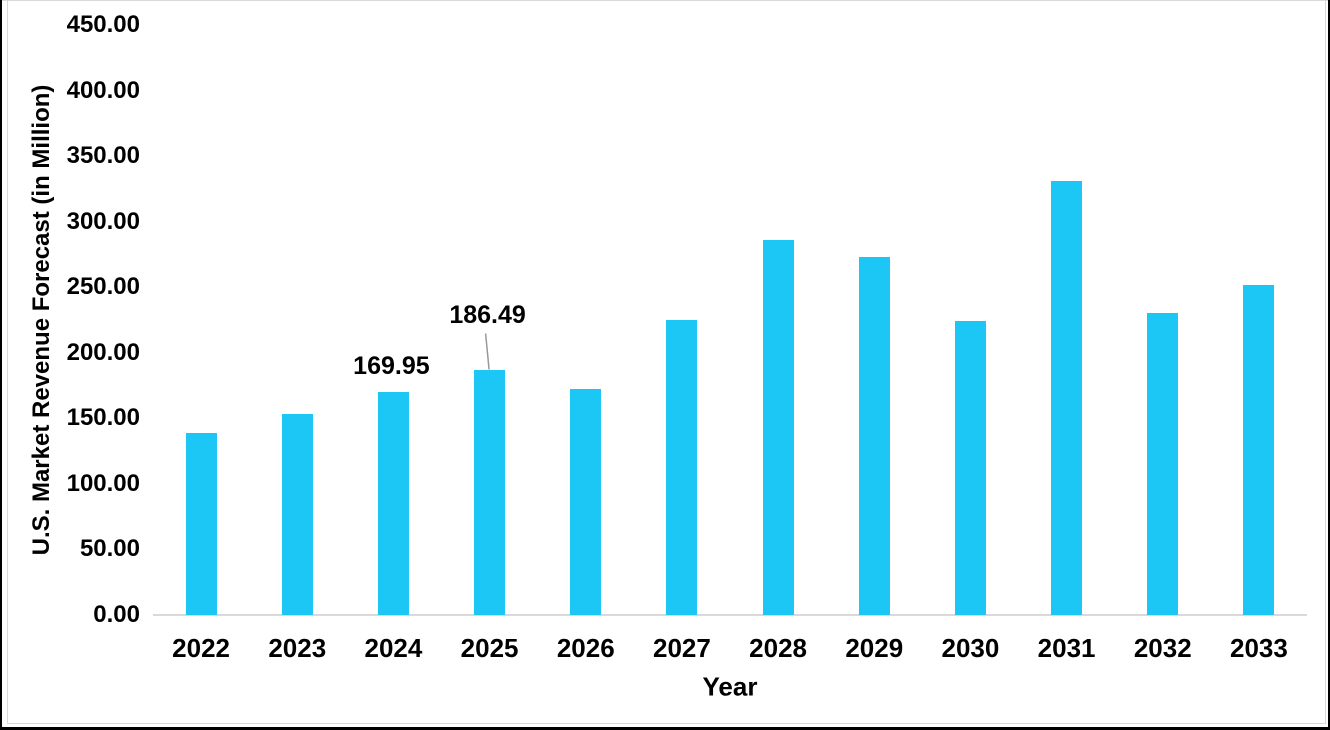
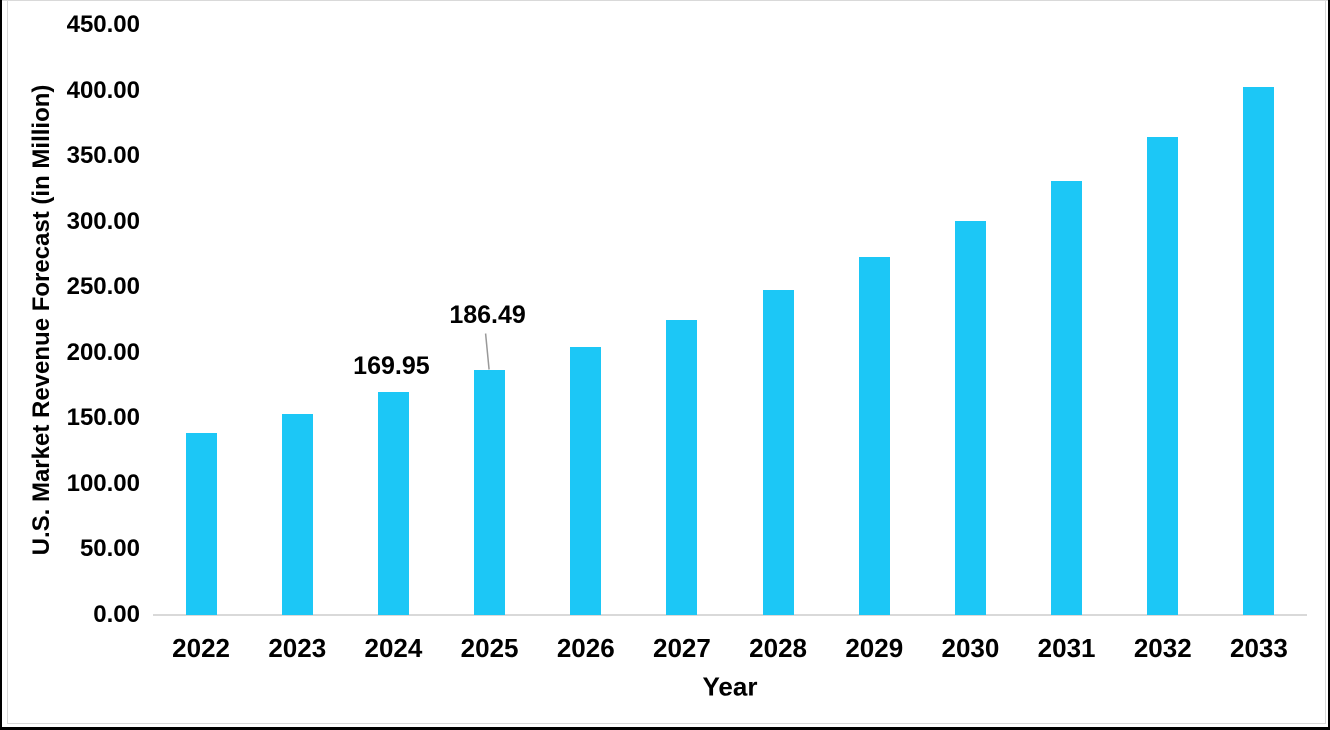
2026: 172 -> 204
2028: 286 -> 248
2030: 224 -> 300
2032: 230 -> 365
2033: 252 -> 403
